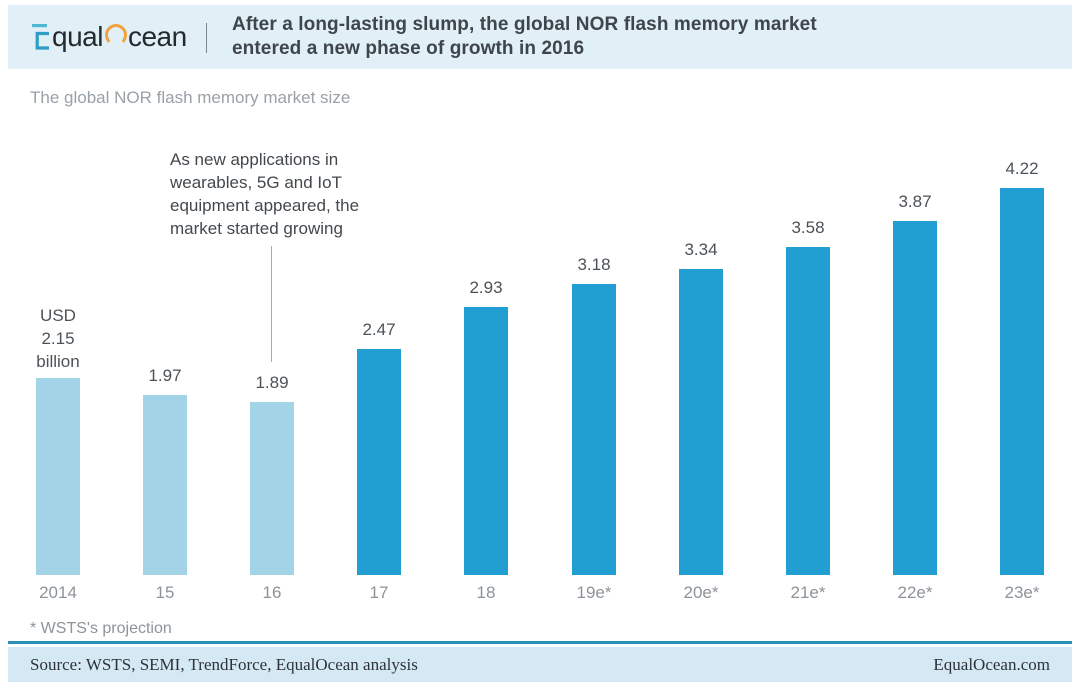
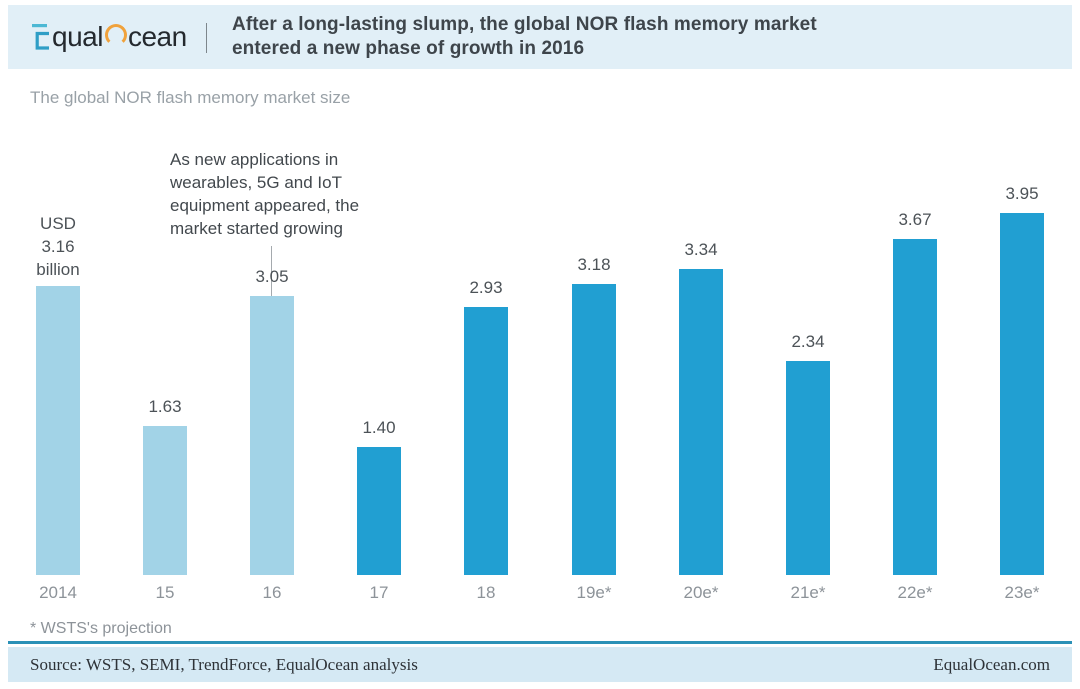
2014: 2.15 -> 3.16
15: 1.97 -> 1.63
16: 1.89 -> 3.05
17: 2.47 -> 1.40
21e*: 3.58 -> 2.34
22e*: 3.87 -> 3.67
23e*: 4.22 -> 3.95
